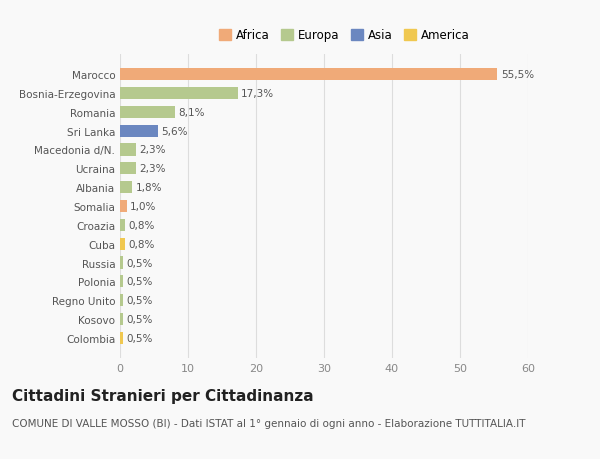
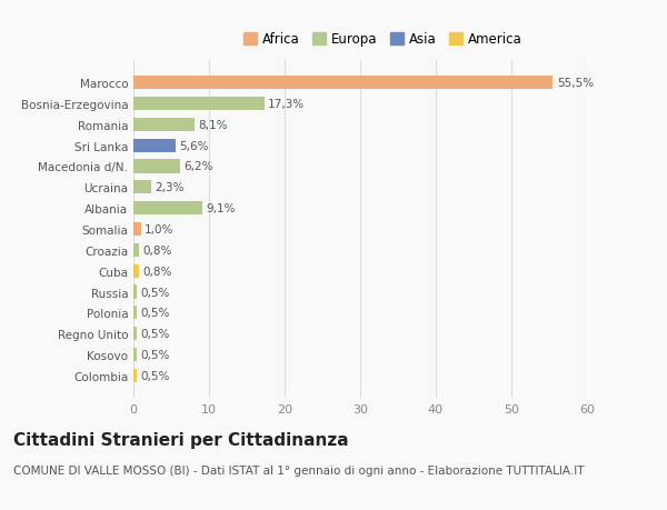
Macedonia d/N.: 2,3% -> 6,2%
Albania: 1,8% -> 9,1%
